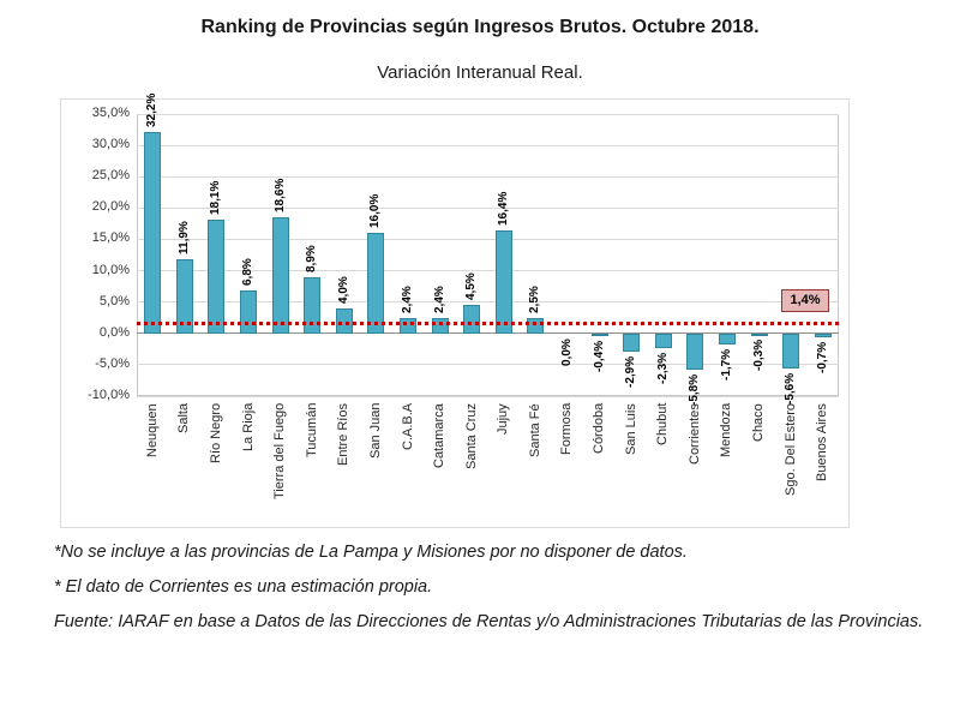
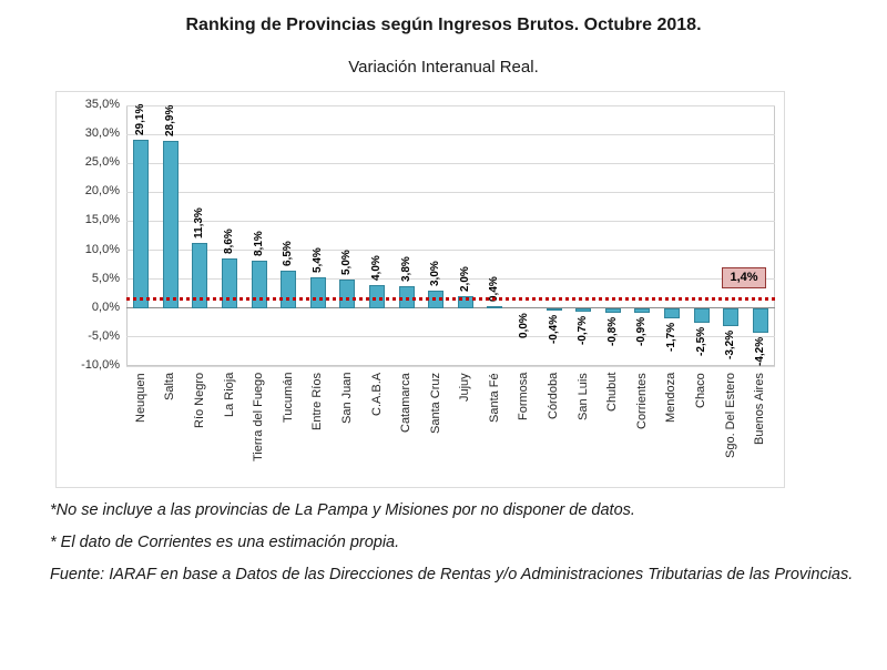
Neuquen: 32,2% -> 29,1%
Salta: 11,9% -> 28,9%
Río Negro: 18,1% -> 11,3%
La Rioja: 6,8% -> 8,6%
Tierra del Fuego: 18,6% -> 8,1%
Tucumán: 8,9% -> 6,5%
Entre Ríos: 4,0% -> 5,4%
San Juan: 16,0% -> 5,0%
C.A.B.A: 2,4% -> 4,0%
Catamarca: 2,4% -> 3,8%
Santa Cruz: 4,5% -> 3,0%
Jujuy: 16,4% -> 2,0%
Santa Fé: 2,5% -> 0,4%
San Luis: -2,9% -> -0,7%
Chubut: -2,3% -> -0,8%
Corrientes: -5,8% -> -0,9%
Chaco: -0,3% -> -2,5%
Sgo. Del Estero: -5,6% -> -3,2%
Buenos Aires: -0,7% -> -4,2%
